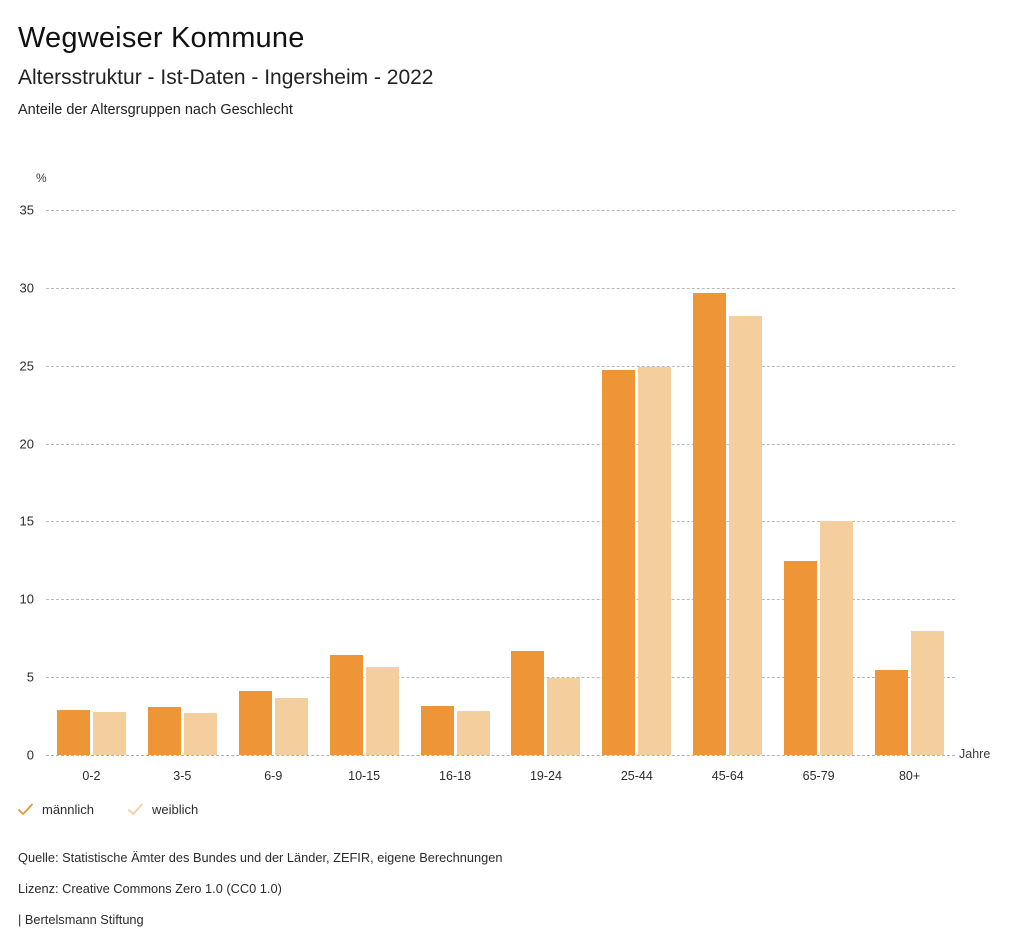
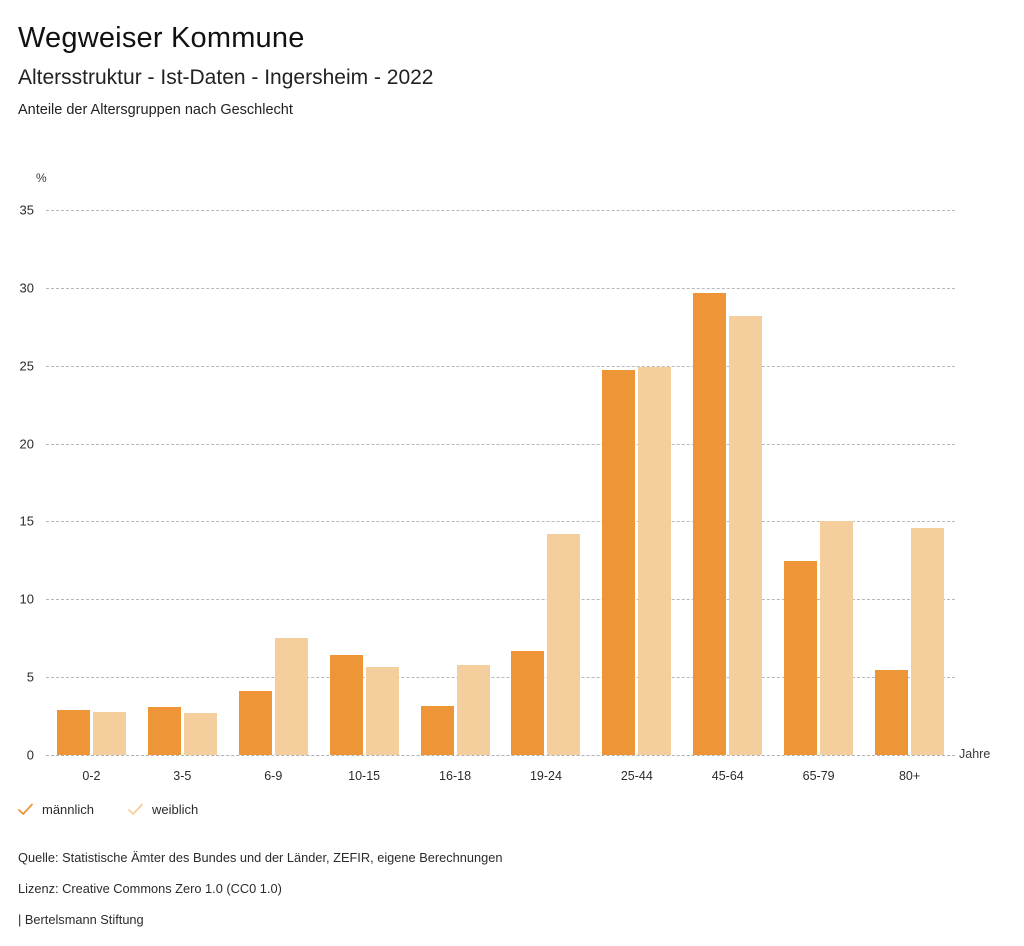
weiblich/6-9: 3.6 -> 7.5
weiblich/16-18: 2.9 -> 5.8
weiblich/19-24: 5.0 -> 14.2
weiblich/80+: 8.0 -> 14.6
